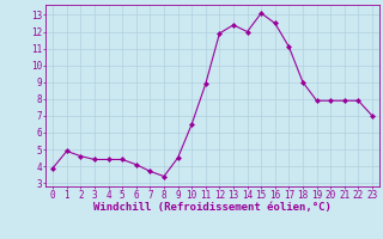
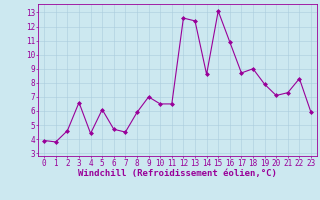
1: 4.9 -> 3.8
3: 4.4 -> 6.6
5: 4.4 -> 6.1
6: 4.1 -> 4.7
7: 3.7 -> 4.5
8: 3.4 -> 5.9
9: 4.5 -> 7.0
11: 8.9 -> 6.5
12: 11.9 -> 12.6
14: 12.0 -> 8.6
16: 12.5 -> 10.9
17: 11.1 -> 8.7
20: 7.9 -> 7.1
21: 7.9 -> 7.3
22: 7.9 -> 8.3
23: 7.0 -> 5.9
